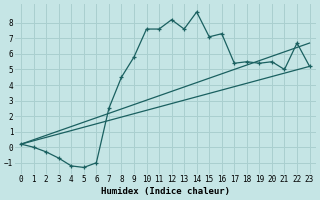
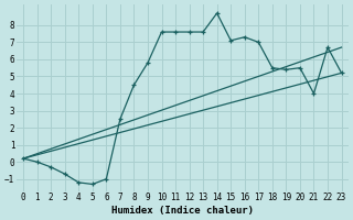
12: 8.2 -> 7.6
17: 5.4 -> 7.0
21: 5.0 -> 4.0
